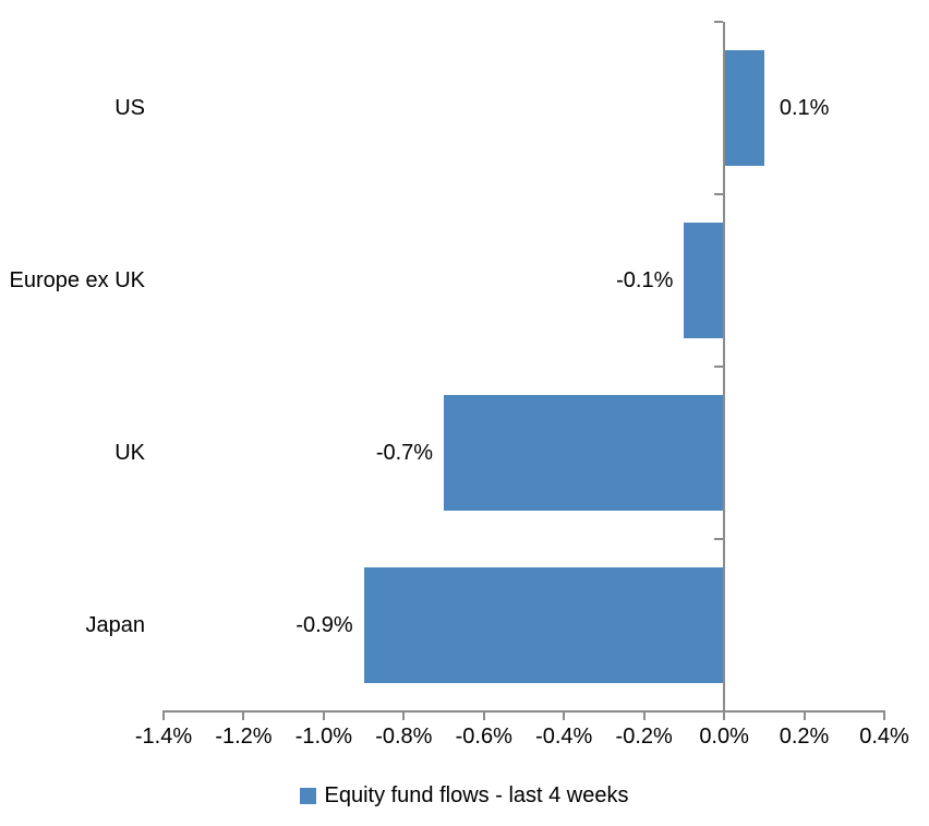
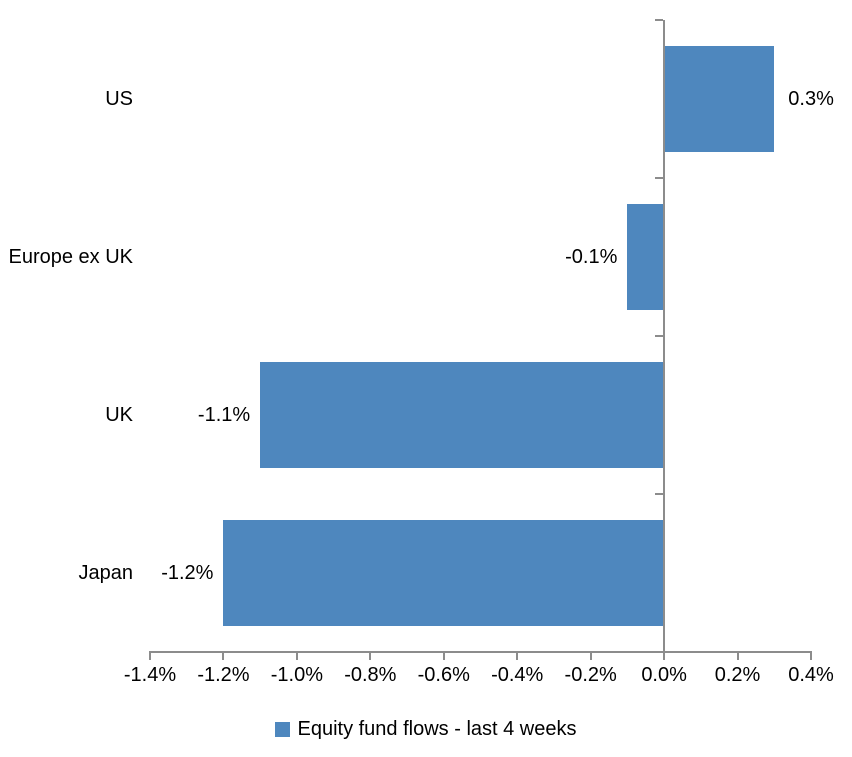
US: 0.1% -> 0.3%
UK: -0.7% -> -1.1%
Japan: -0.9% -> -1.2%
